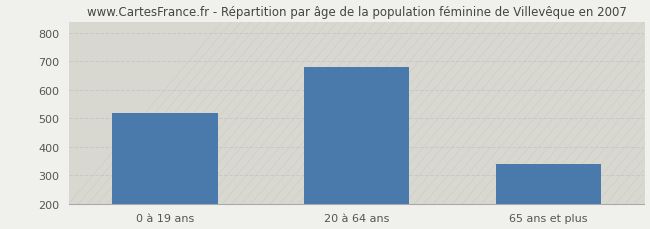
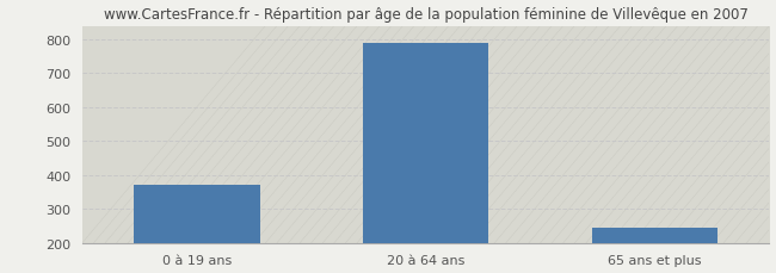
0 à 19 ans: 520 -> 372
20 à 64 ans: 680 -> 790
65 ans et plus: 340 -> 244
